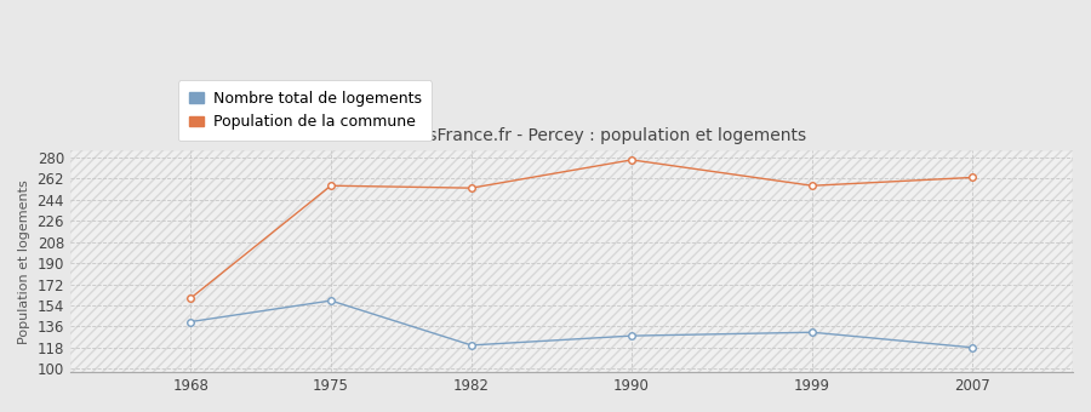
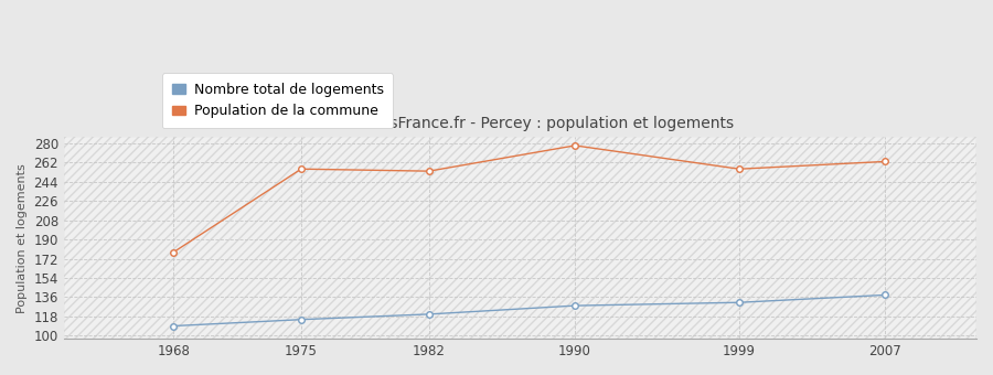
Nombre total de logements/1968: 140 -> 109
Population de la commune/1968: 160 -> 178
Nombre total de logements/1975: 158 -> 115
Nombre total de logements/2007: 118 -> 138
